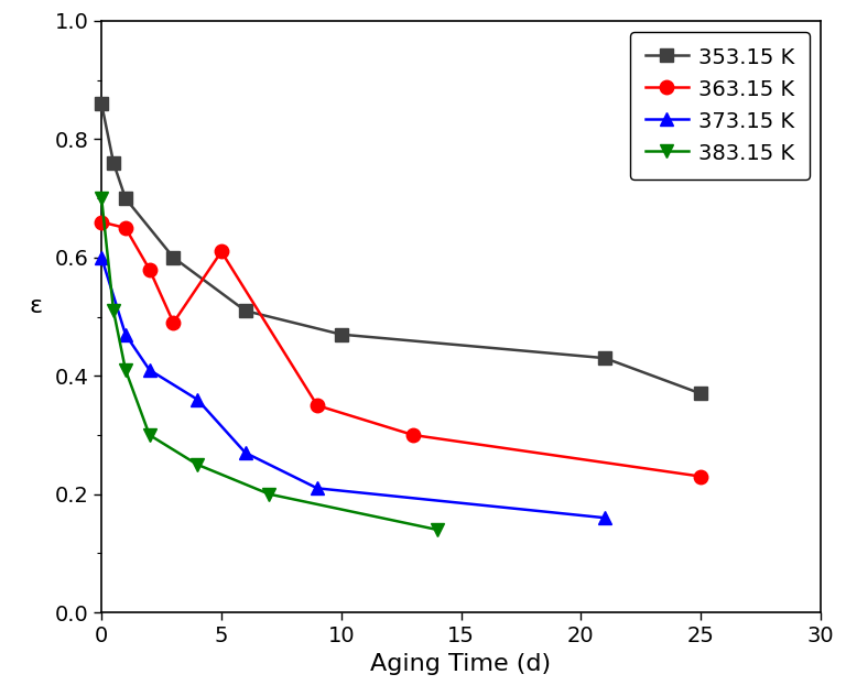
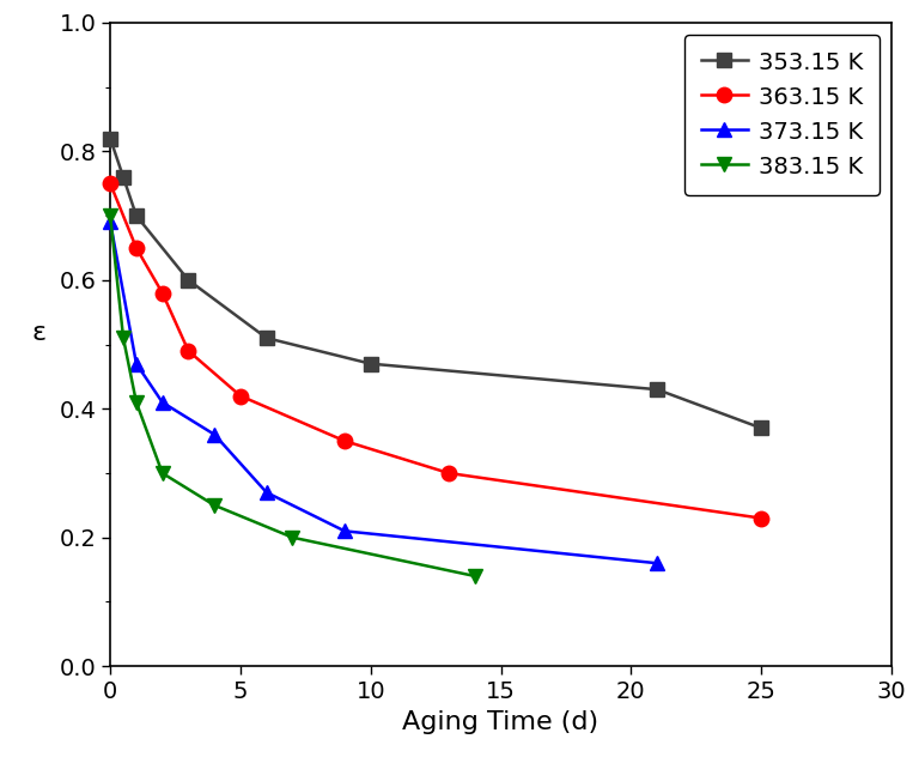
353.15 K/0: 0.86 -> 0.82
363.15 K/0: 0.66 -> 0.75
373.15 K/0: 0.60 -> 0.69
363.15 K/5: 0.61 -> 0.42
